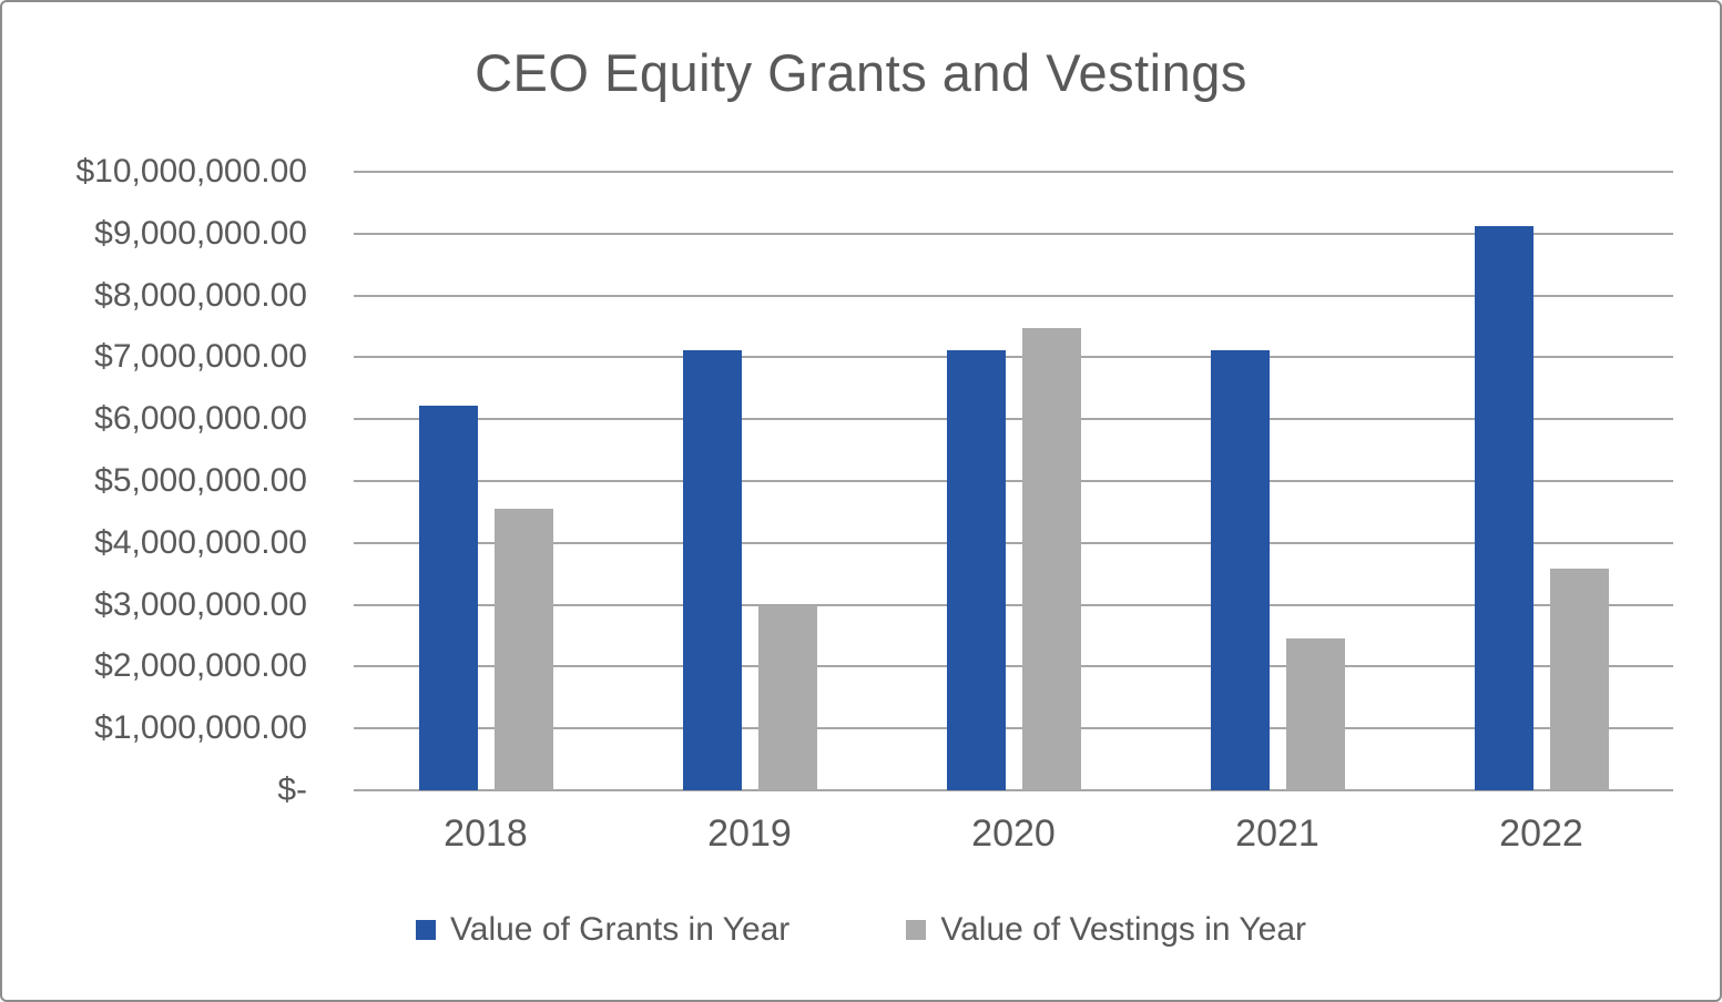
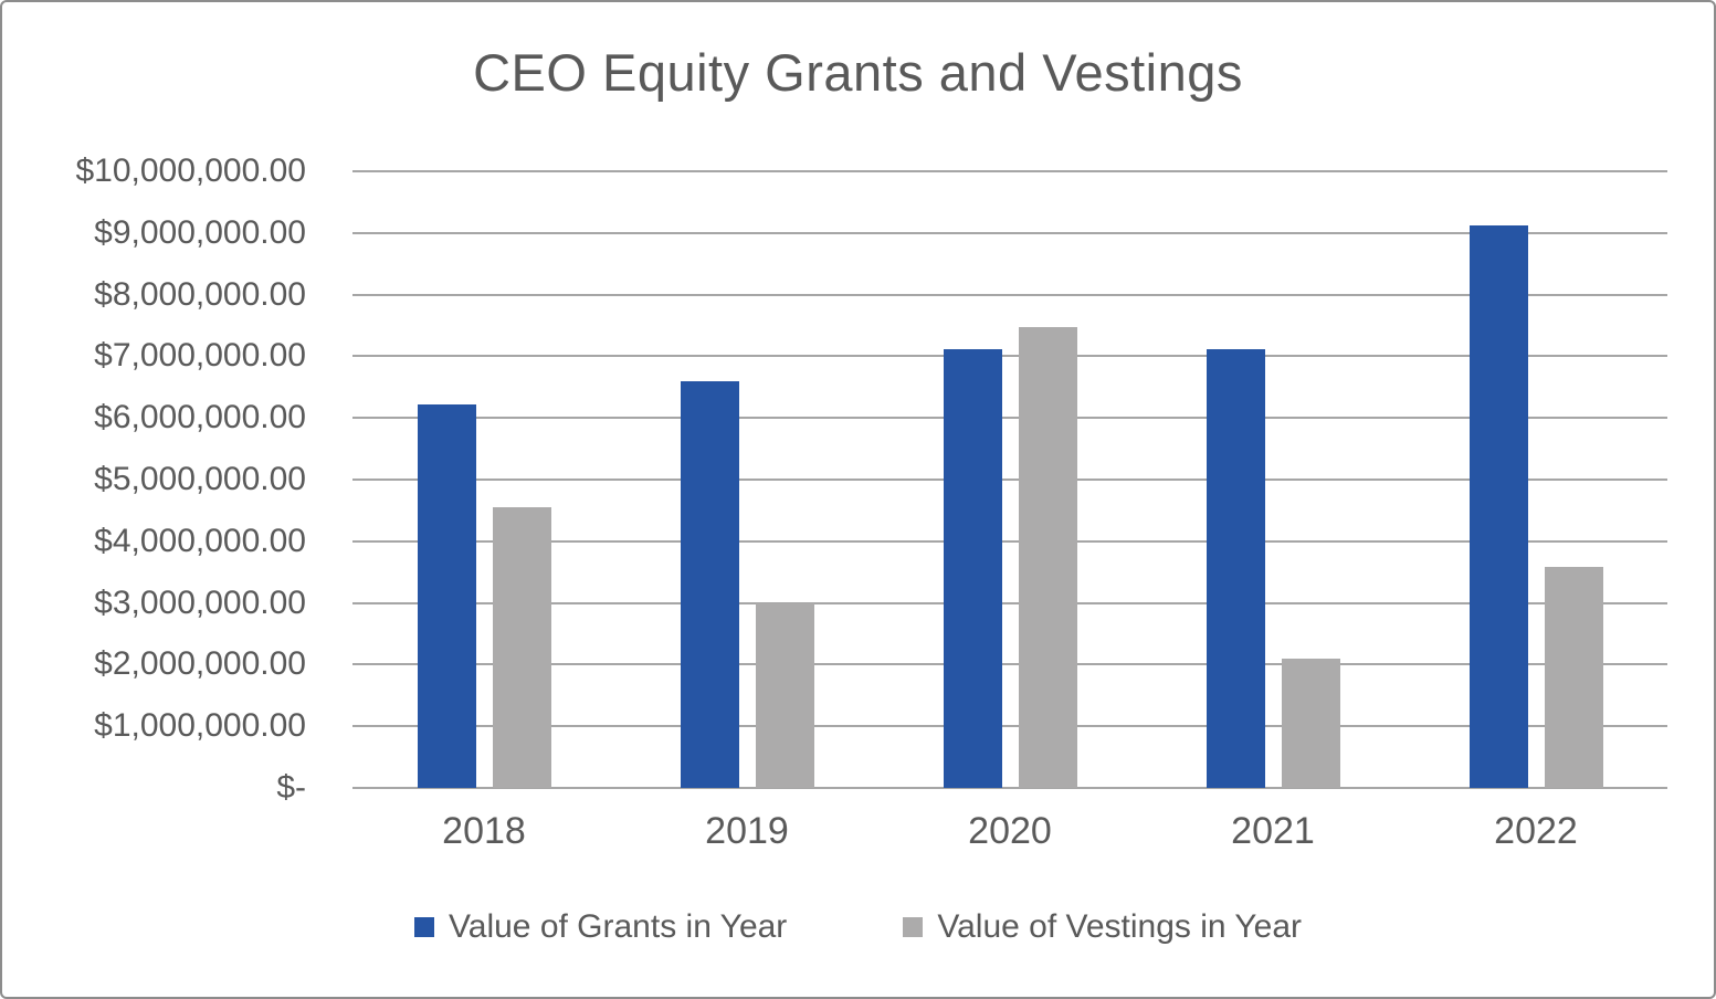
Value of Grants in Year/2019: $7100000 -> $6600000
Value of Vestings in Year/2021: $2400000 -> $2100000
